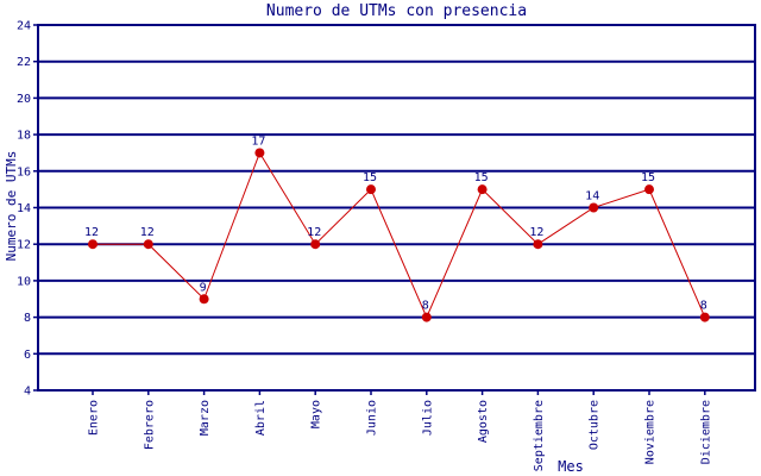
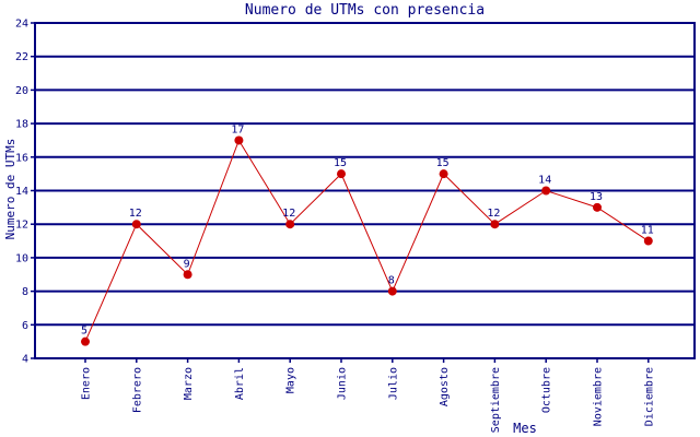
Enero: 12 -> 5
Noviembre: 15 -> 13
Diciembre: 8 -> 11
